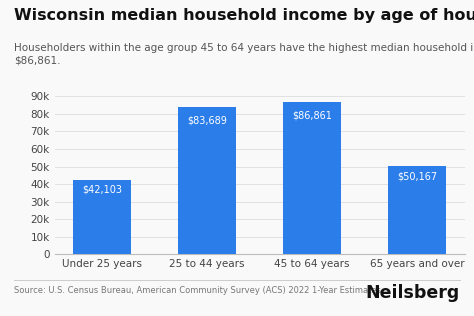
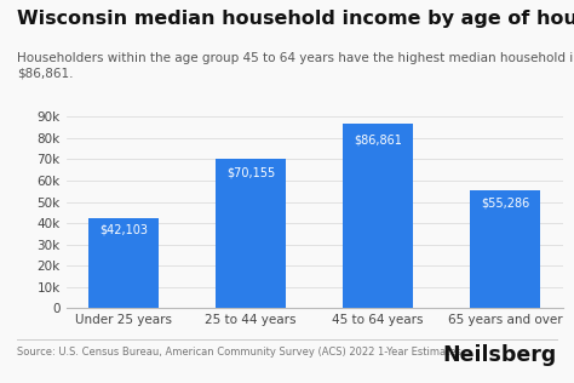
25 to 44 years: $83,689 -> $70,155
65 years and over: $50,167 -> $55,286
